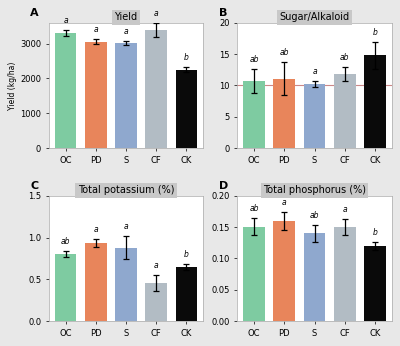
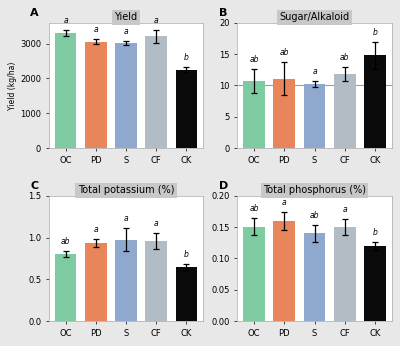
Yield/CF: 3400 -> 3210
Total potassium (%)/S: 0.88 -> 0.97
Total potassium (%)/CF: 0.46 -> 0.95
